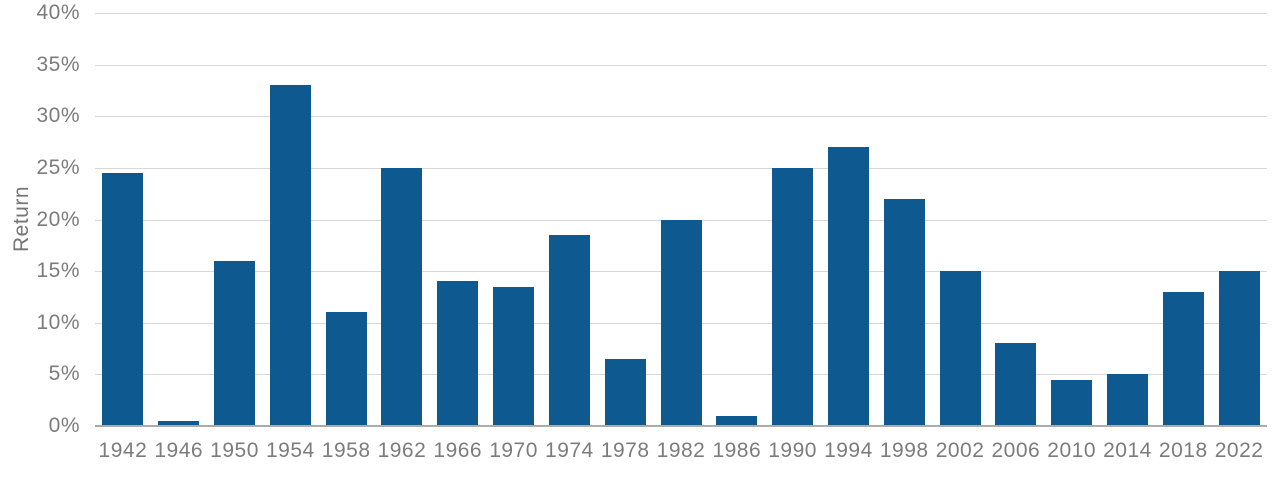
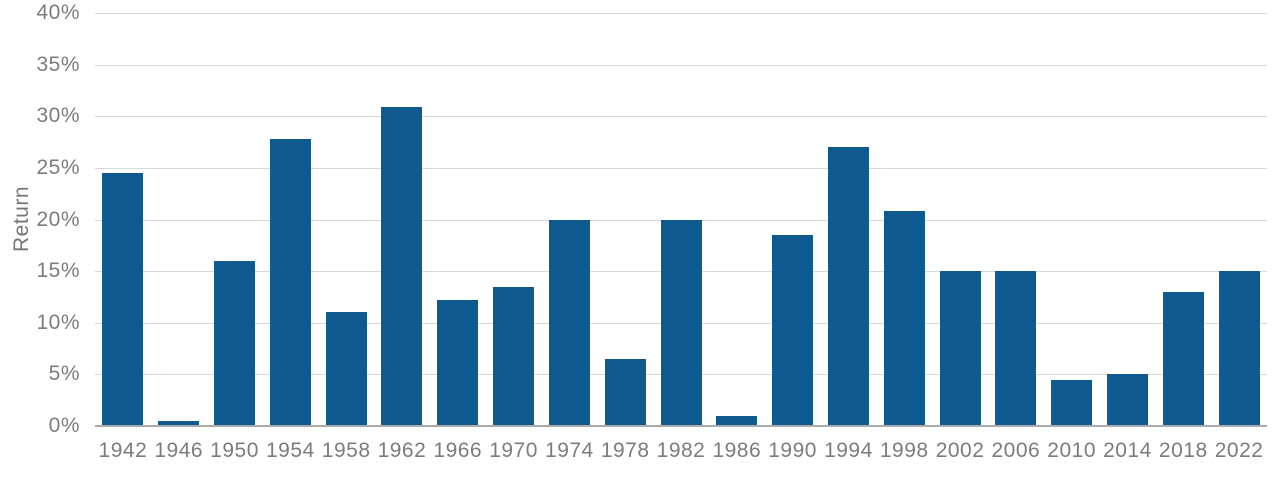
1954: 33.0% -> 27.8%
1962: 25.0% -> 30.9%
1966: 14.0% -> 12.2%
1974: 18.5% -> 20.0%
1990: 25.0% -> 18.5%
1998: 22.0% -> 20.8%
2006: 8.0% -> 15.0%
